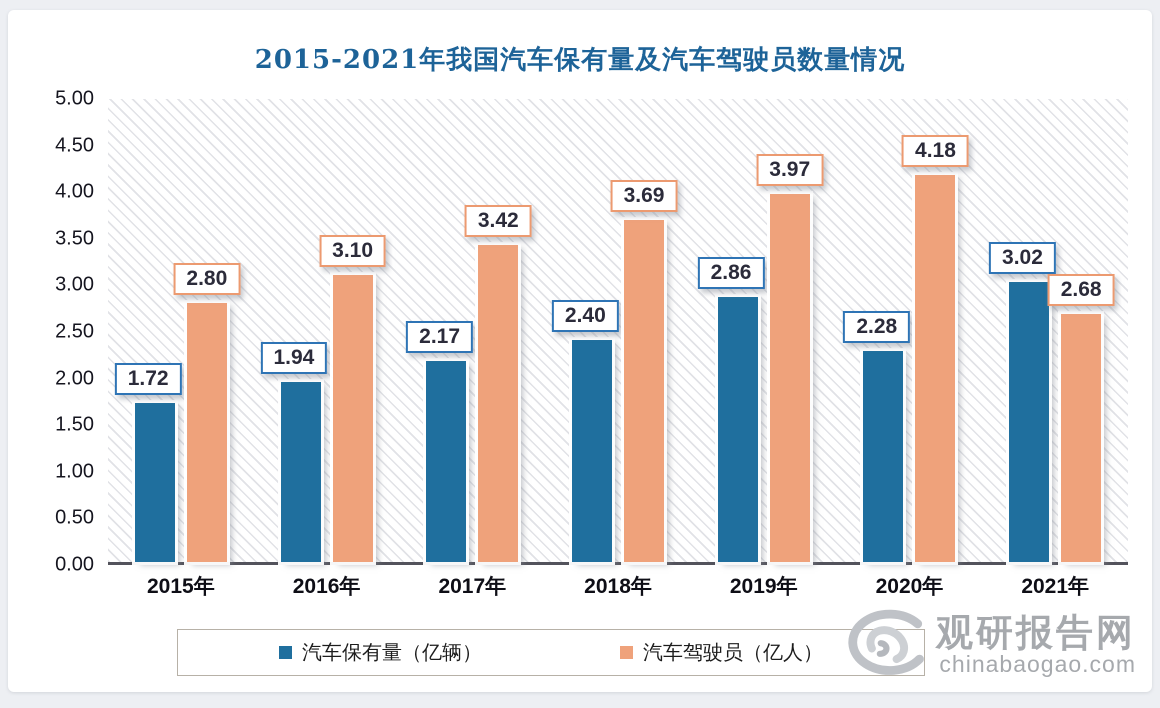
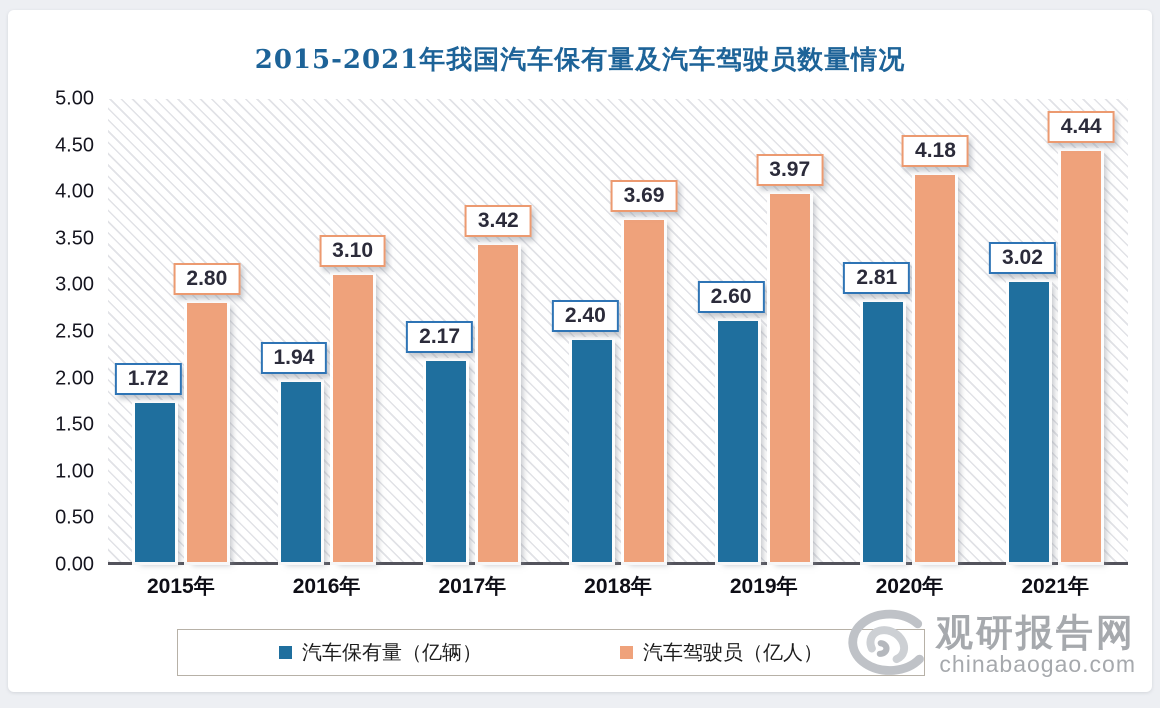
汽车保有量（亿辆）/2019年: 2.86 -> 2.60
汽车保有量（亿辆）/2020年: 2.28 -> 2.81
汽车驾驶员（亿人）/2021年: 2.68 -> 4.44
